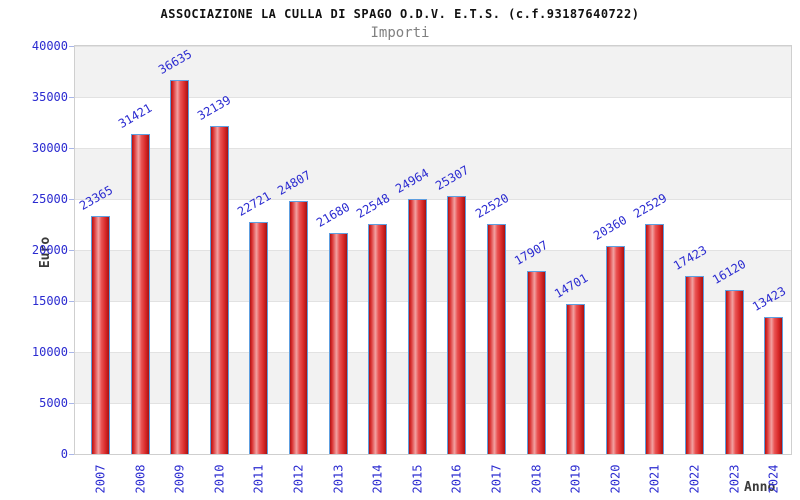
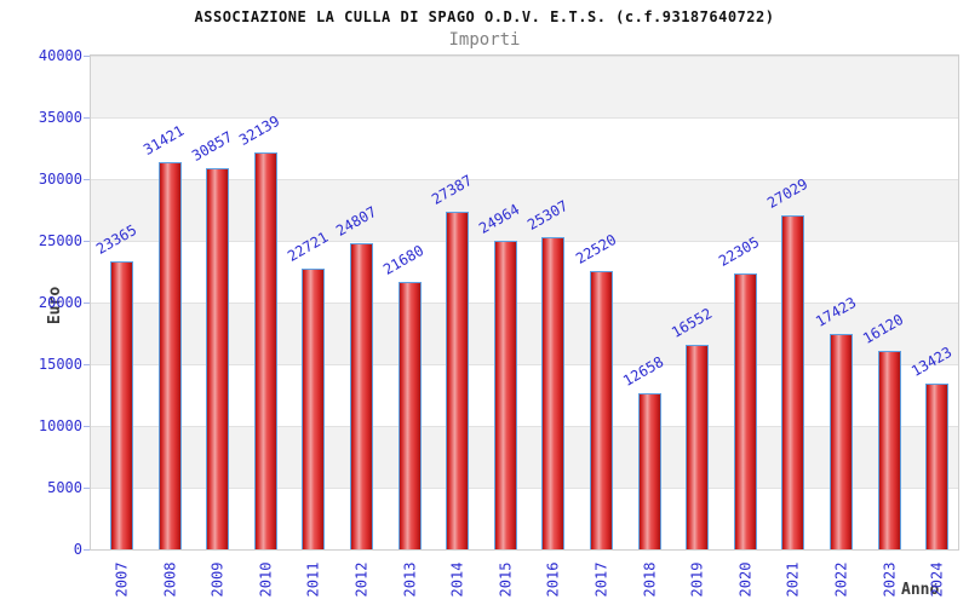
2009: 36635 -> 30857
2014: 22548 -> 27387
2018: 17907 -> 12658
2019: 14701 -> 16552
2020: 20360 -> 22305
2021: 22529 -> 27029
